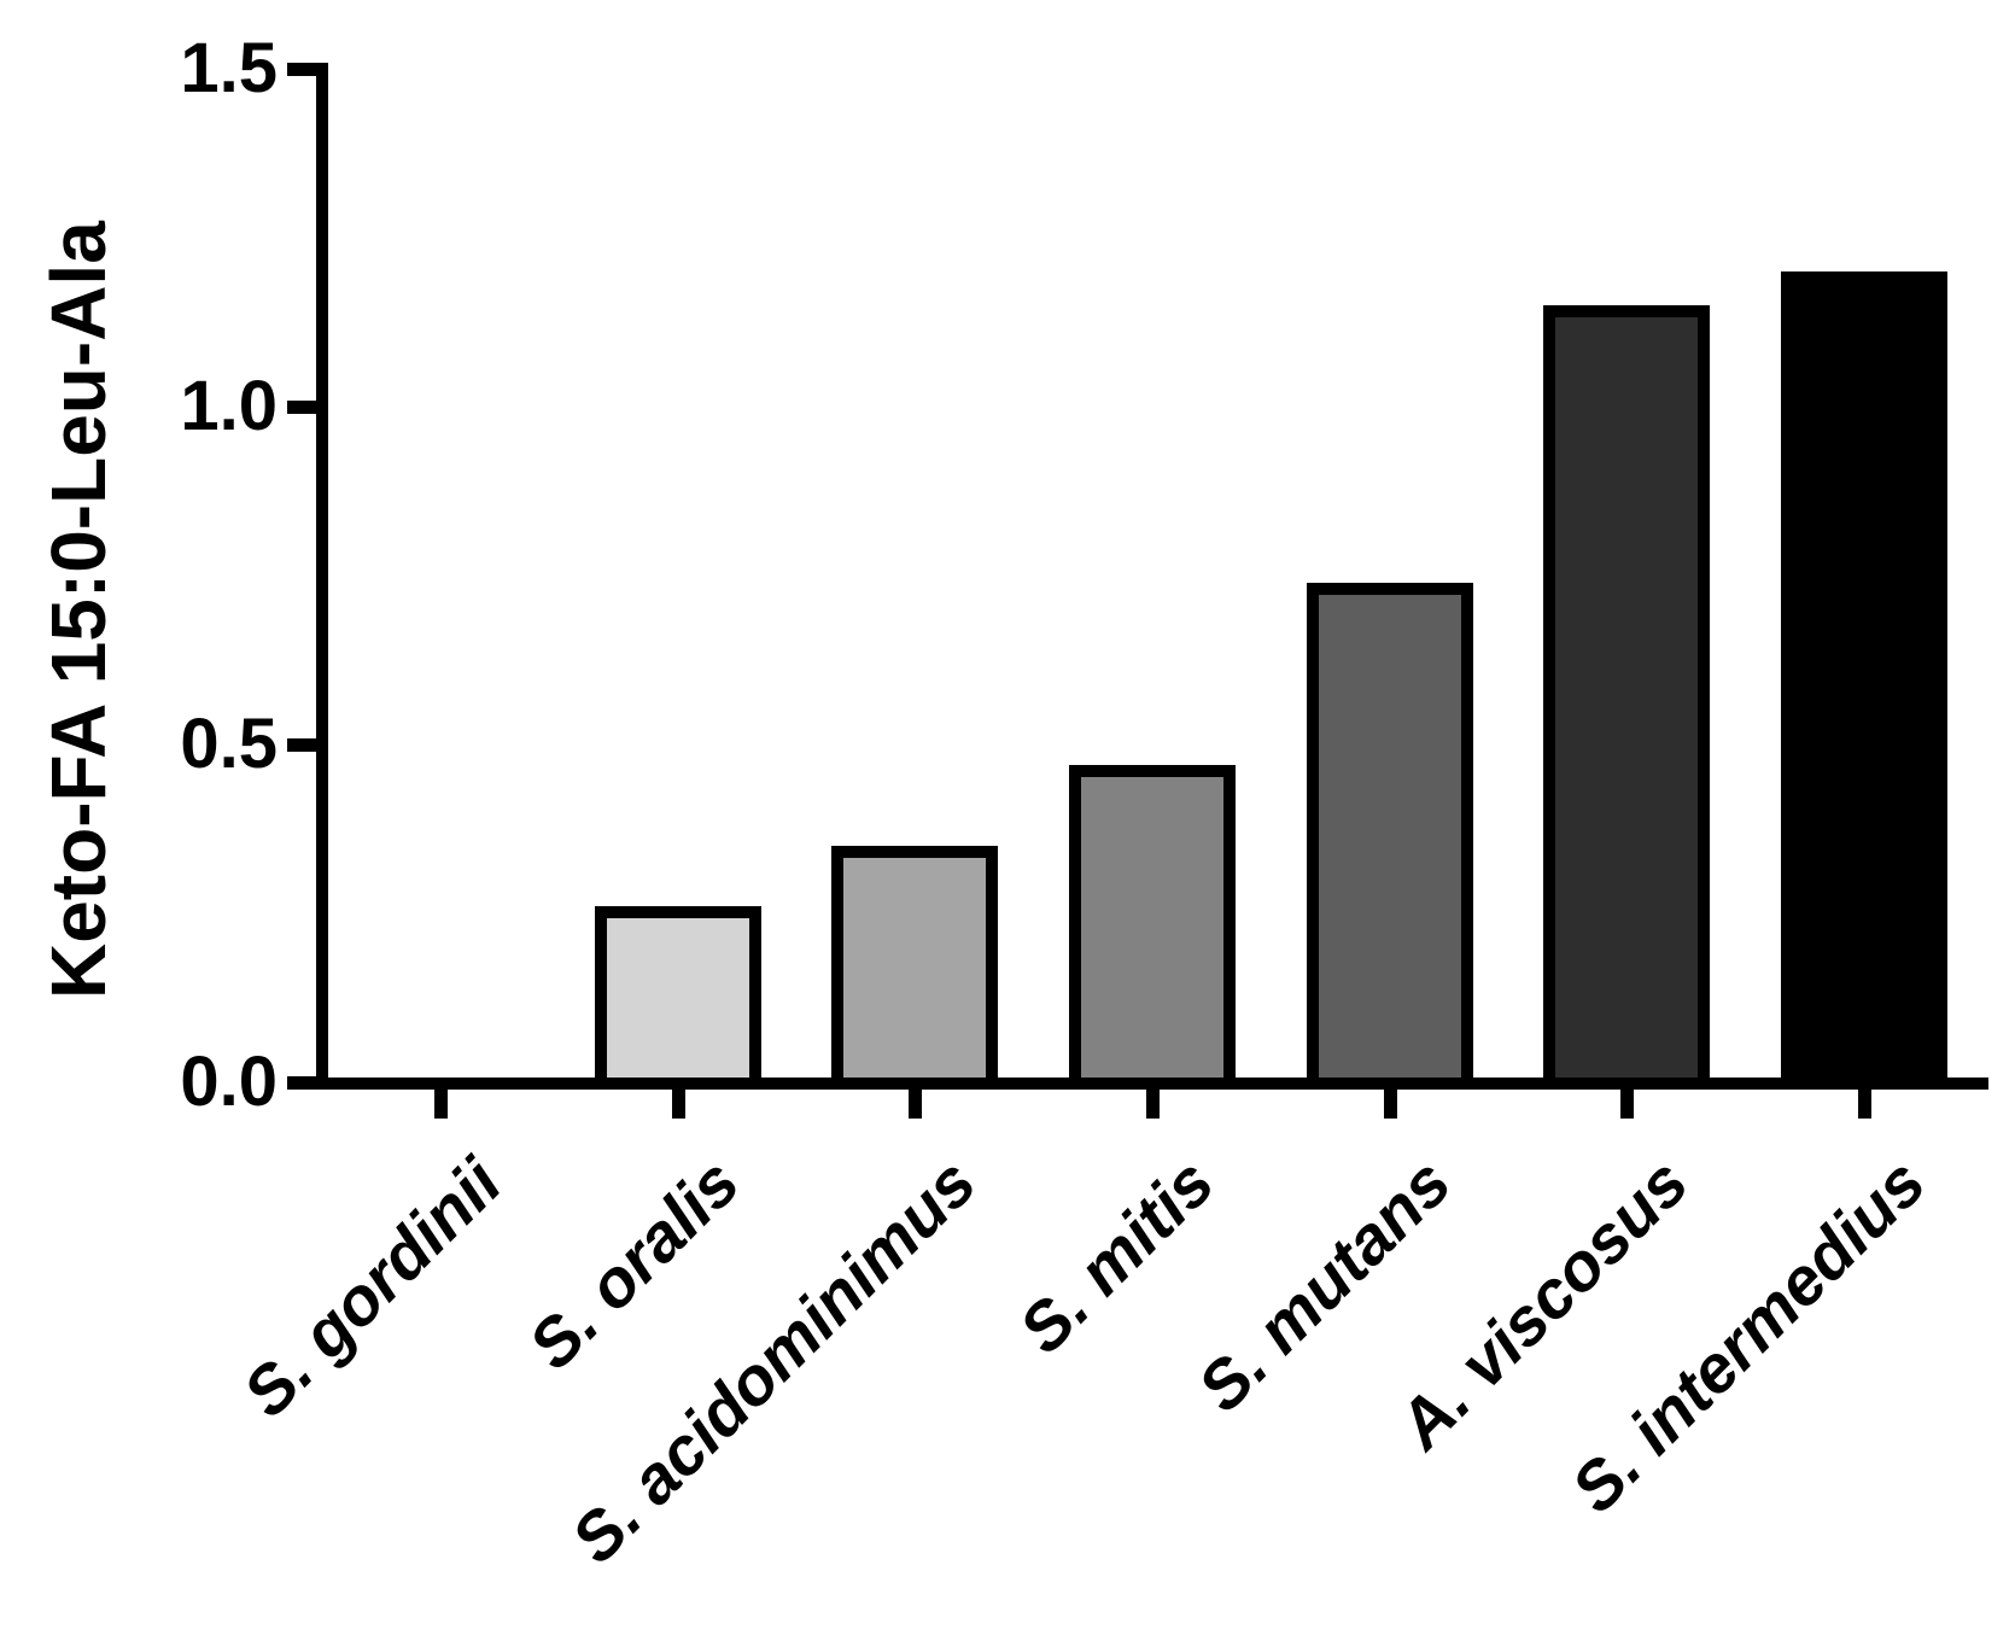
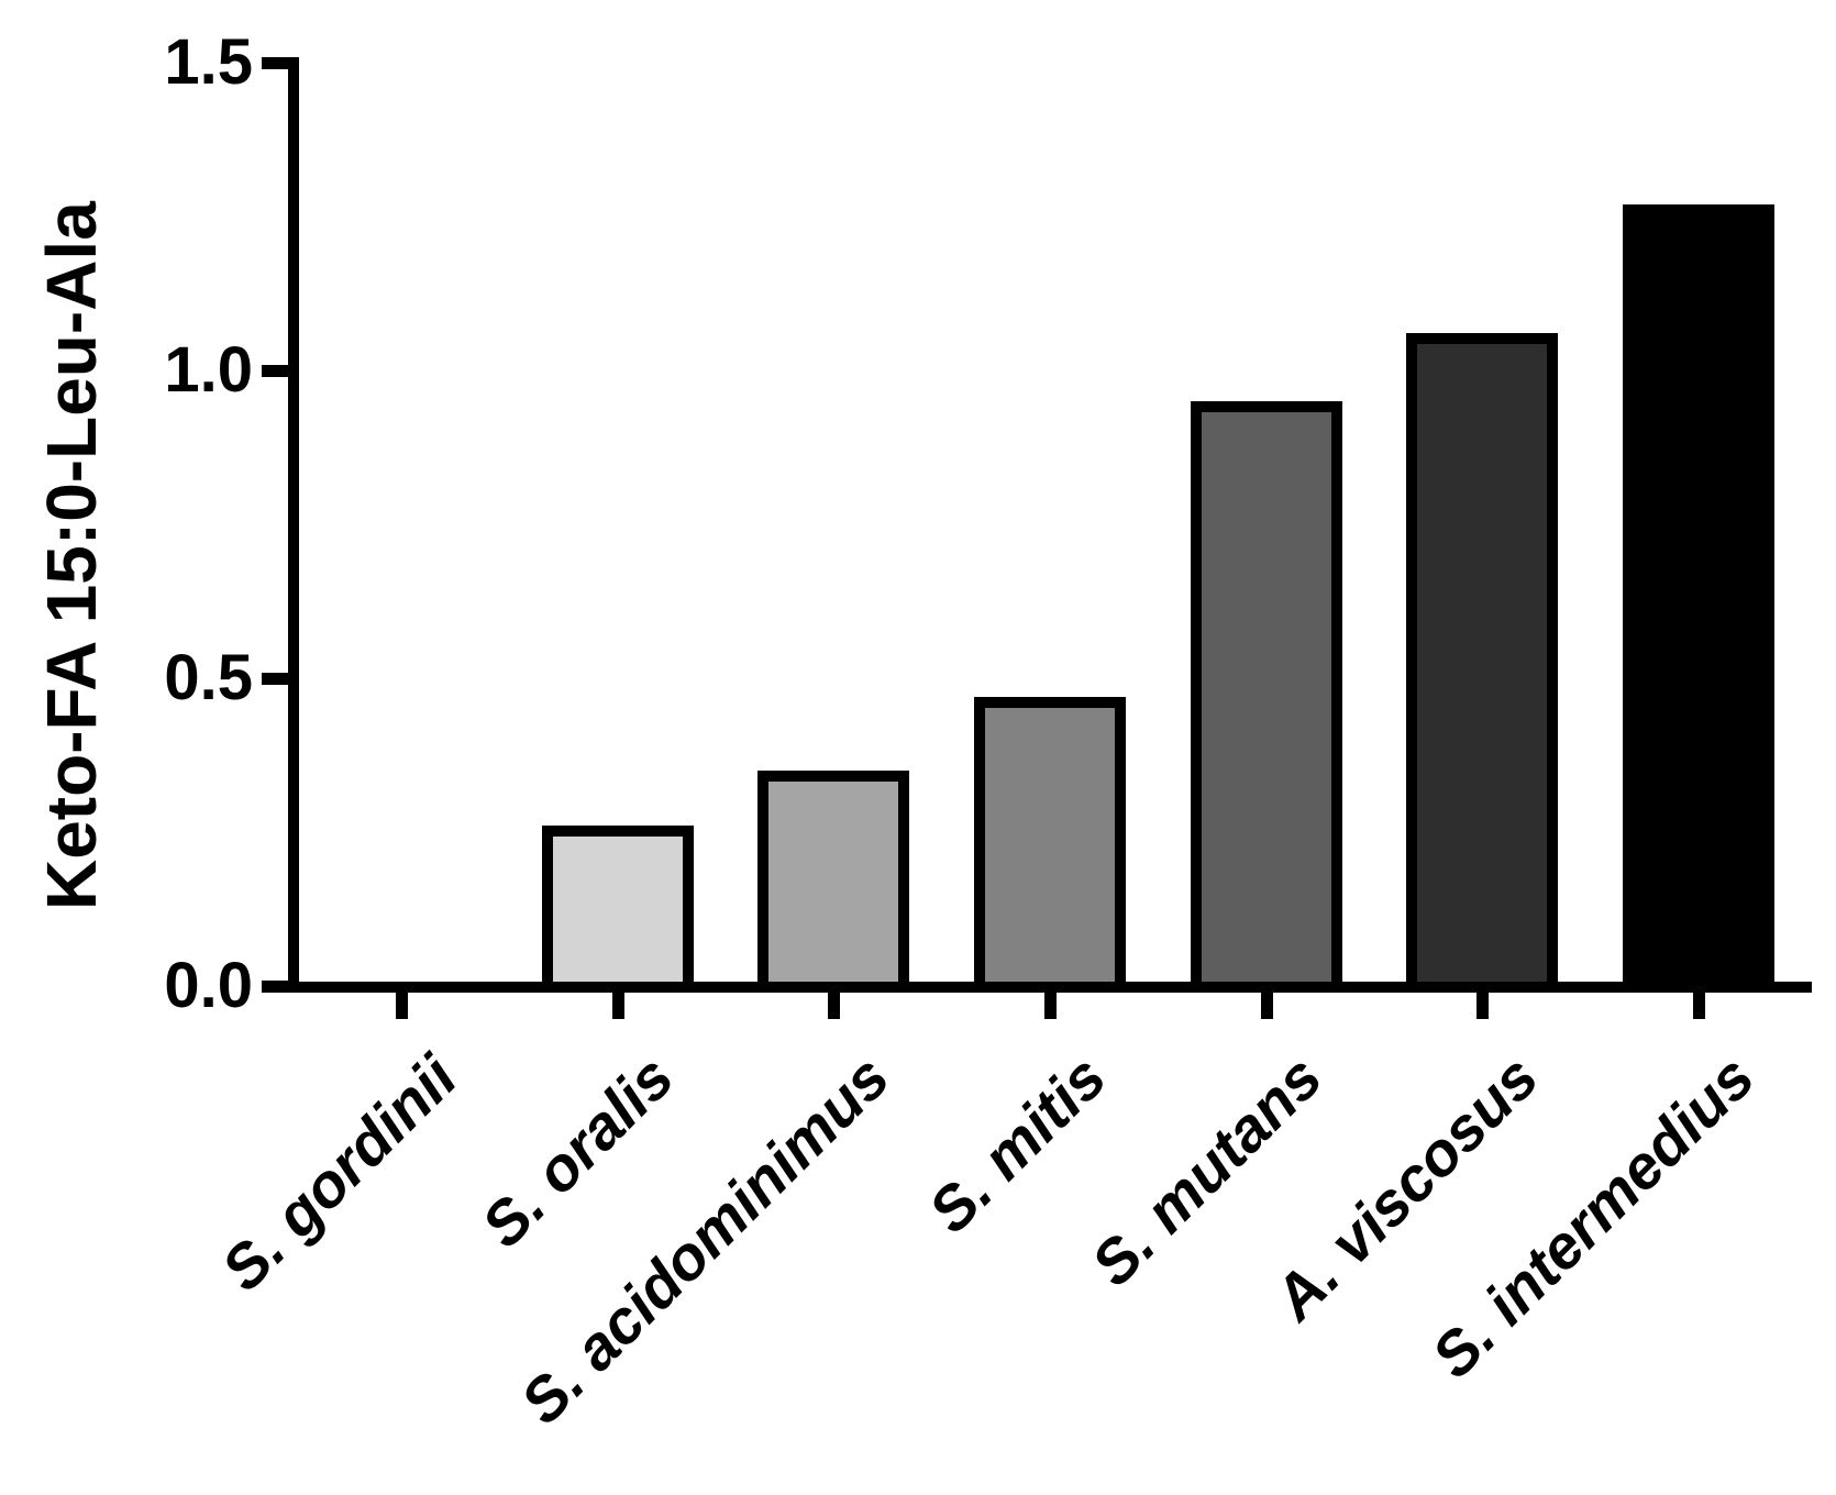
S. mutans: 0.74 -> 0.95
A. viscosus: 1.15 -> 1.06
S. intermedius: 1.20 -> 1.27
